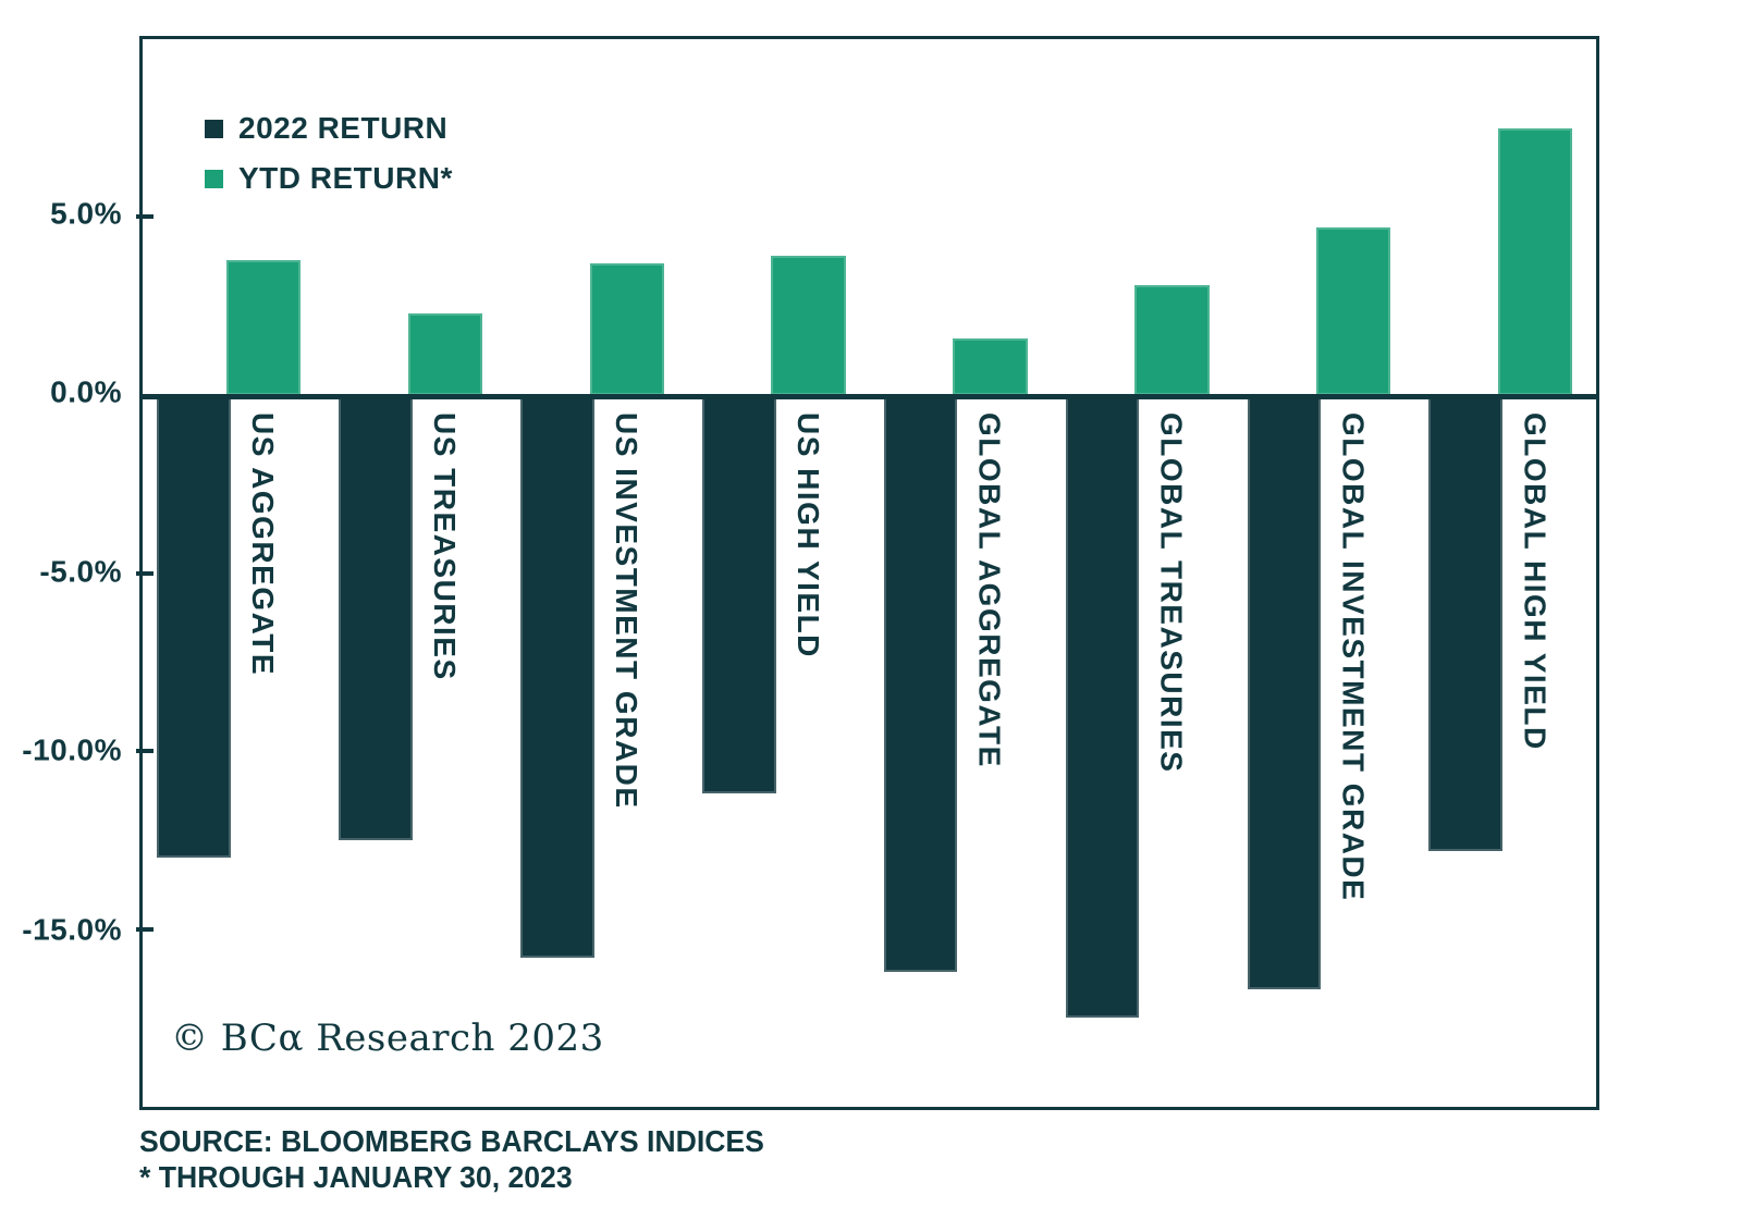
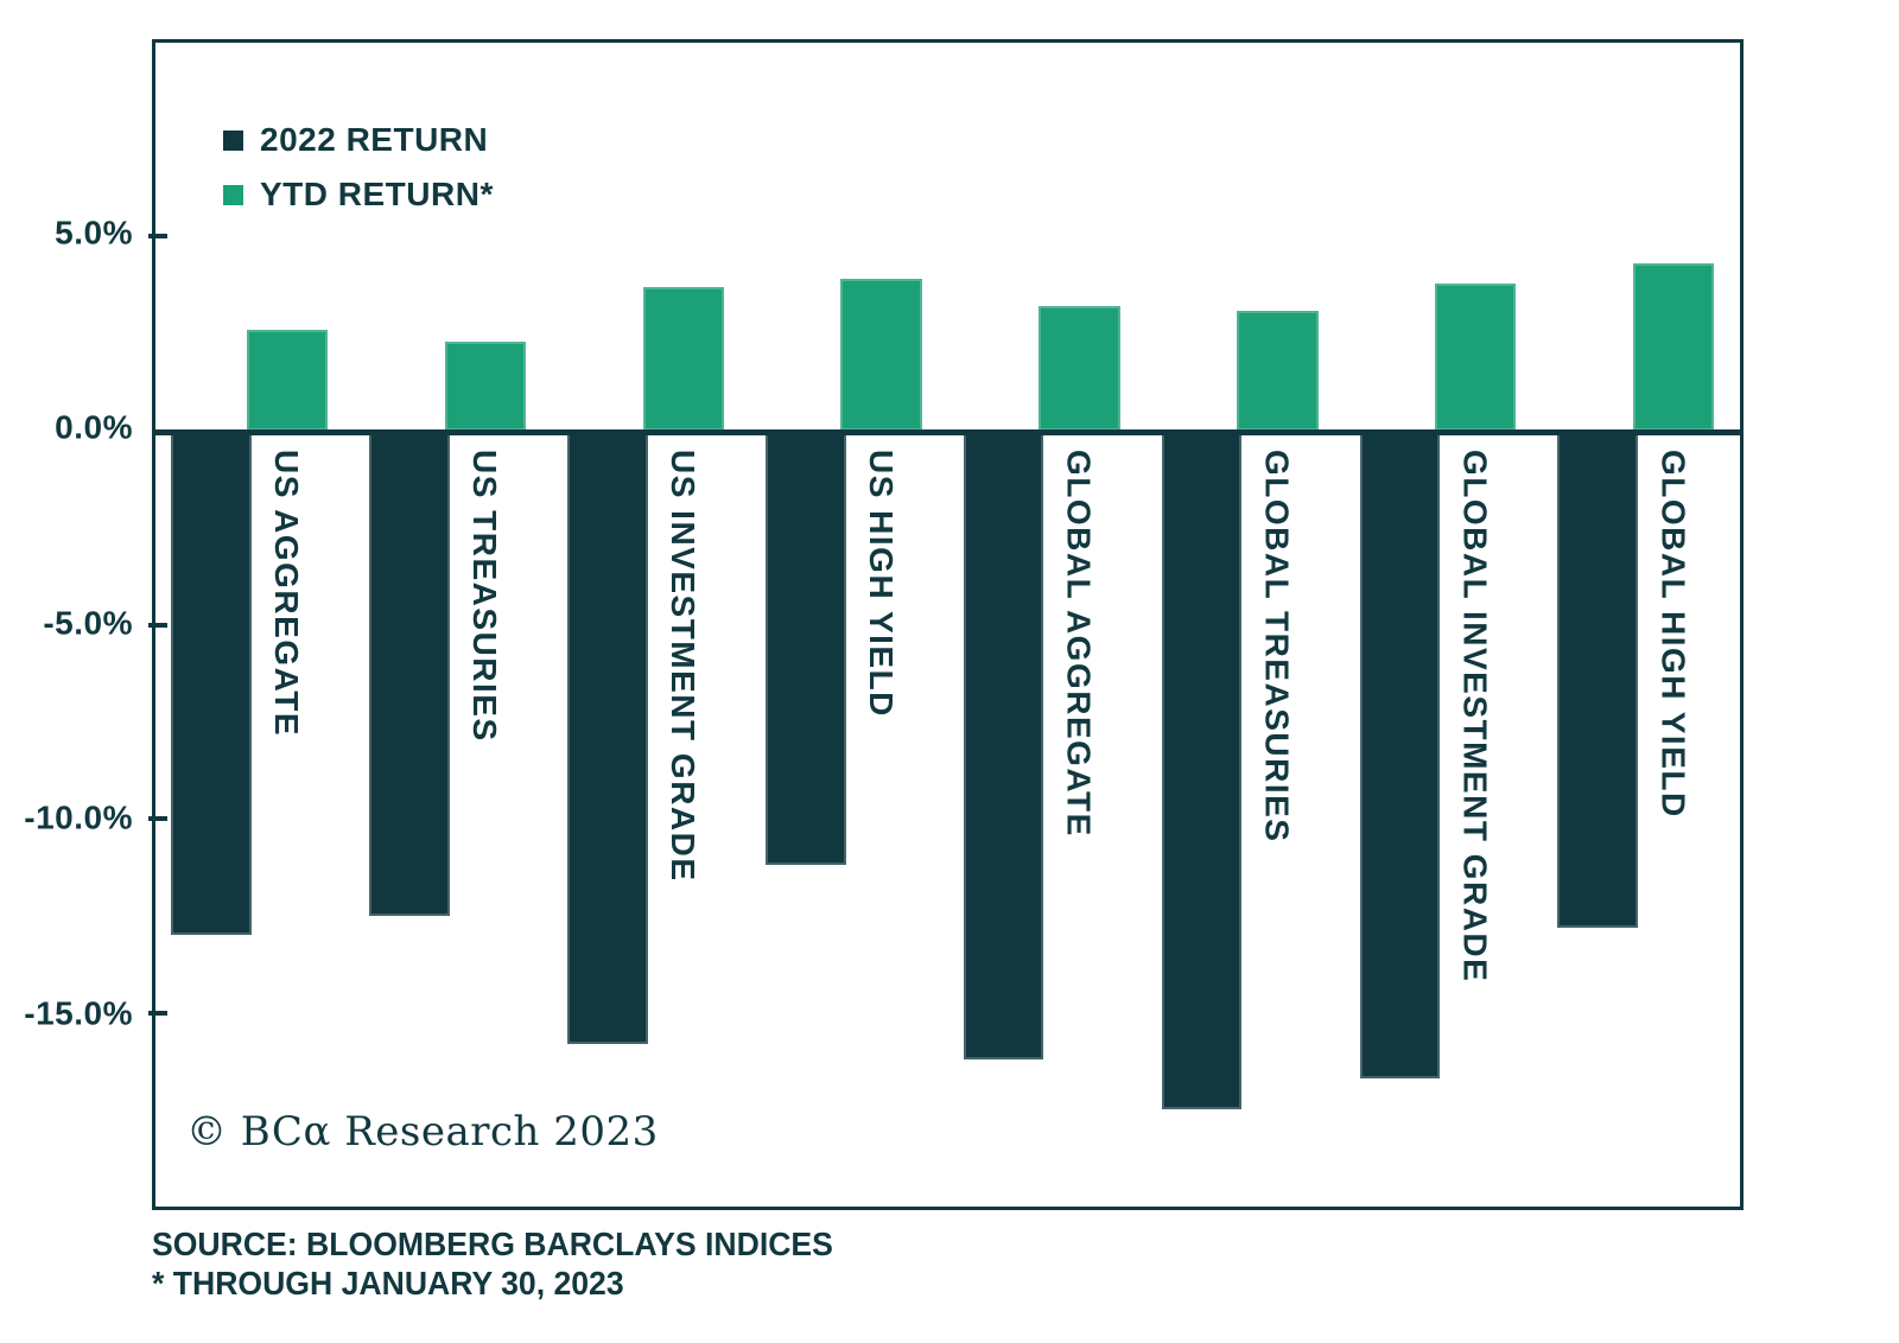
YTD RETURN*/US AGGREGATE: 3.8% -> 2.6%
YTD RETURN*/GLOBAL AGGREGATE: 1.6% -> 3.2%
YTD RETURN*/GLOBAL INVESTMENT GRADE: 4.7% -> 3.8%
YTD RETURN*/GLOBAL HIGH YIELD: 7.5% -> 4.3%
